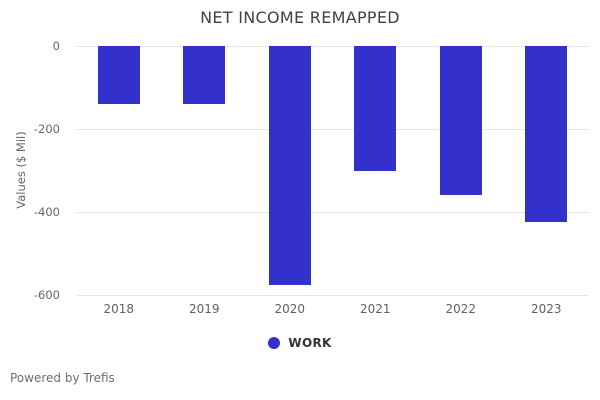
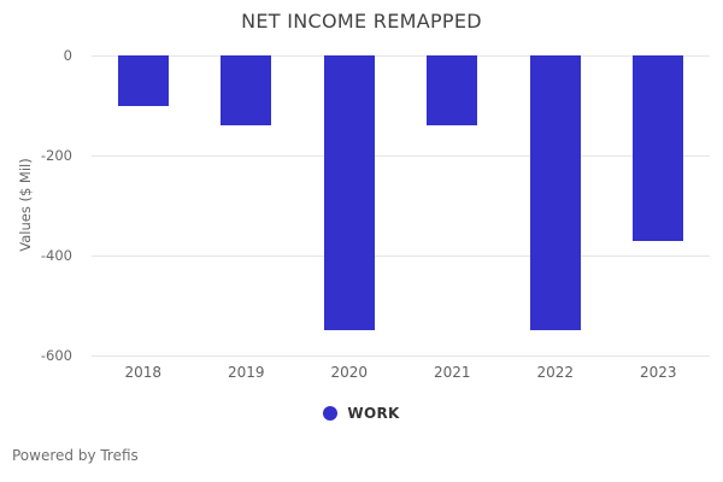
2018: -140 -> -100
2020: -580 -> -550
2021: -300 -> -140
2022: -360 -> -550
2023: -420 -> -370
